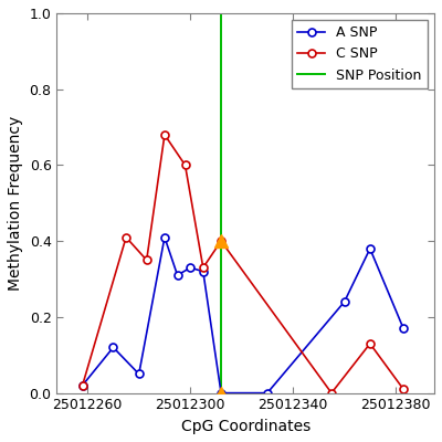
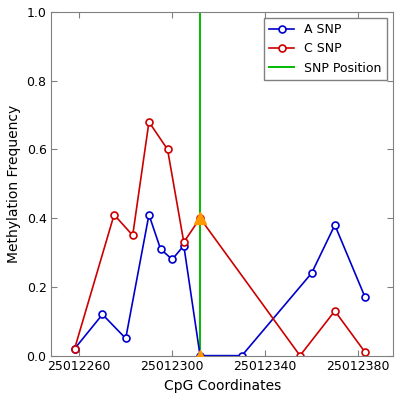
A SNP/25012300: 0.33 -> 0.28
